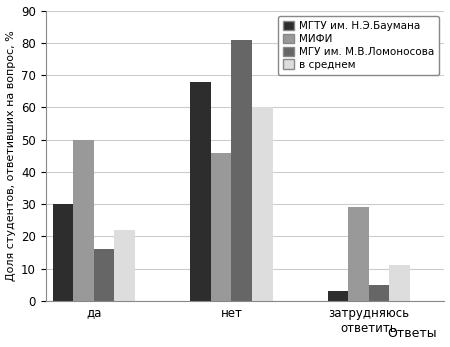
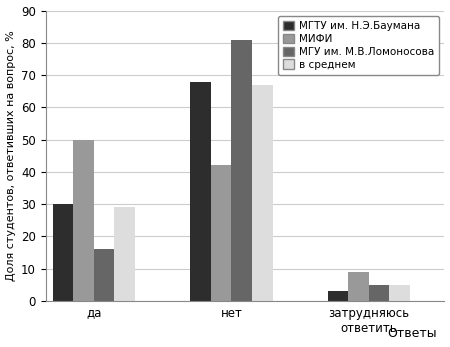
в среднем/да: 22 -> 29
МИФИ/нет: 46 -> 42
в среднем/нет: 60 -> 67
МИФИ/затрудняюсь ответить: 29 -> 9
в среднем/затрудняюсь ответить: 11 -> 5
